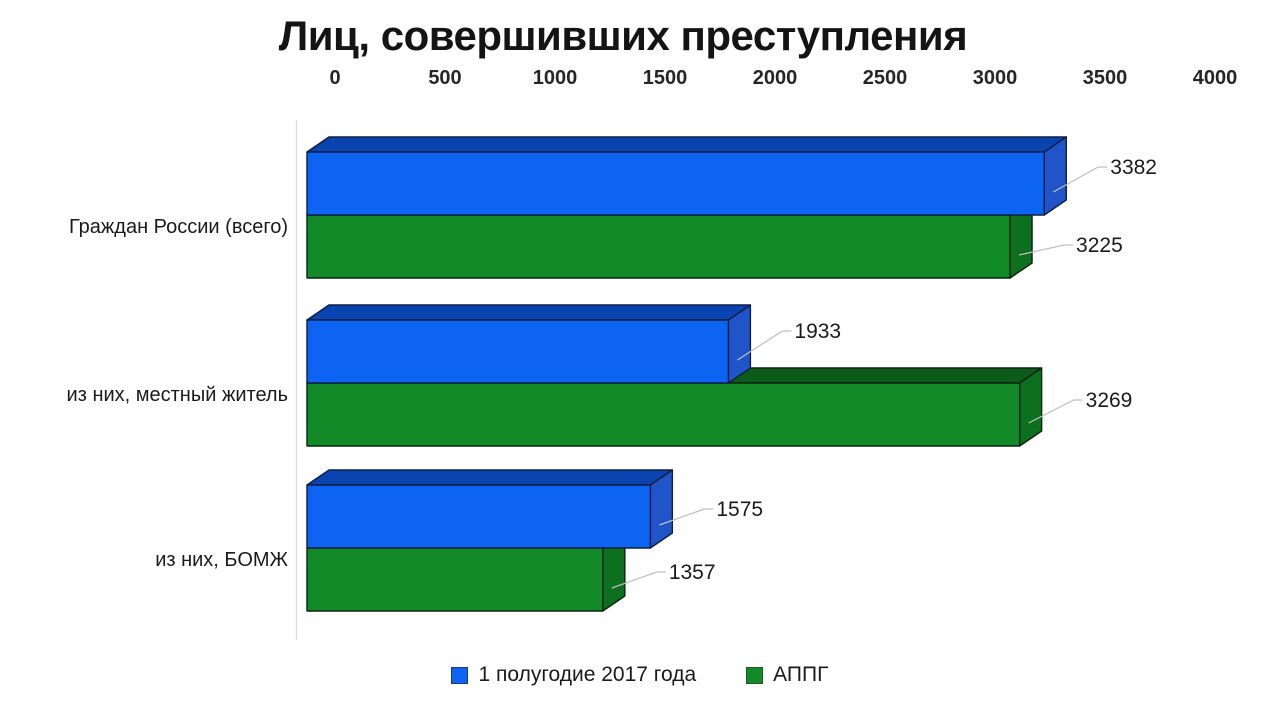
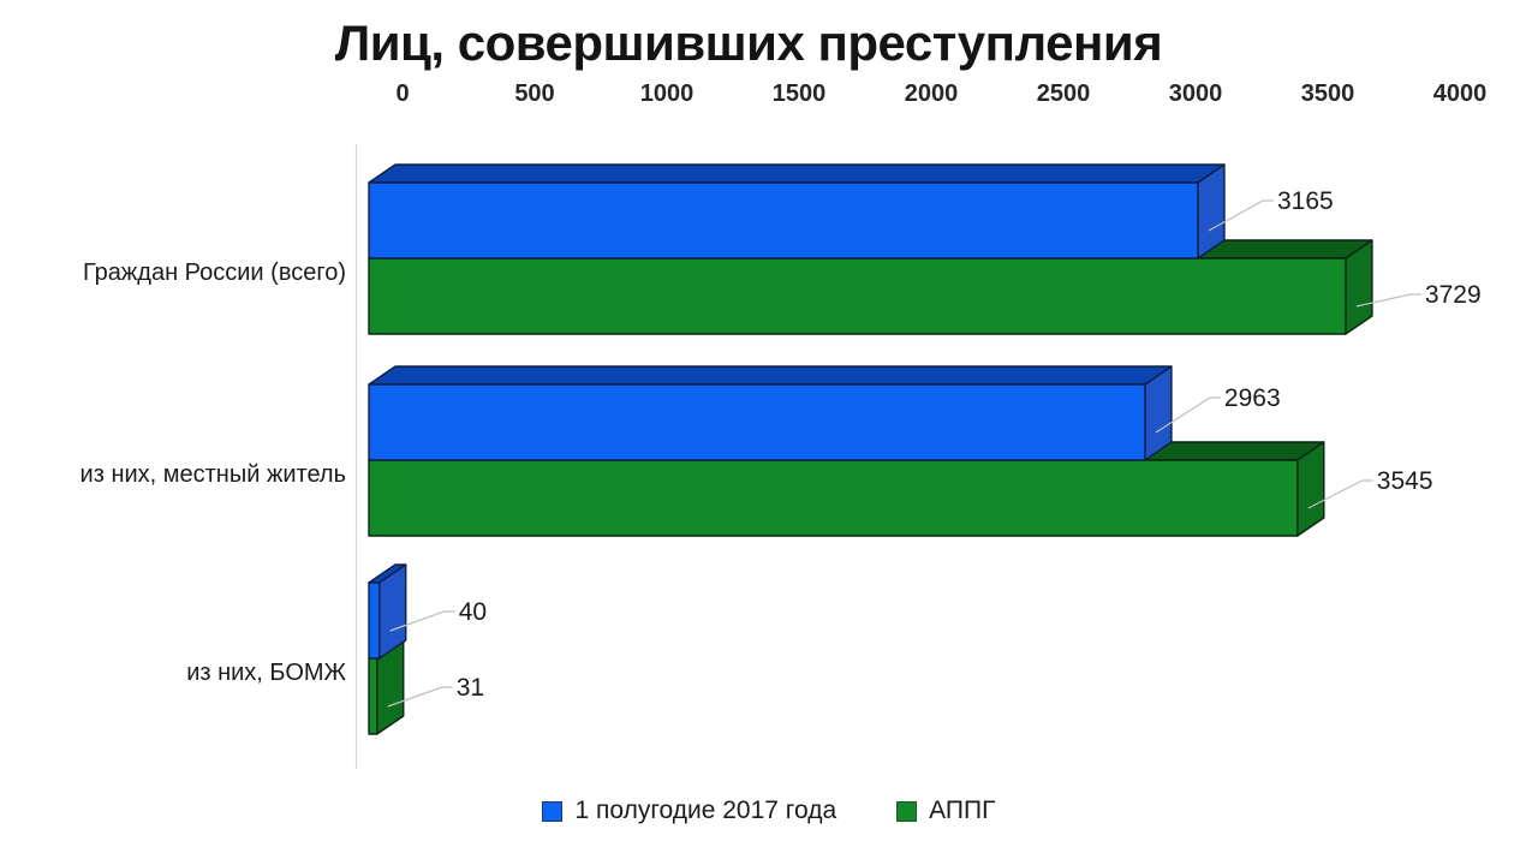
1 полугодие 2017 года/Граждан России (всего): 3382 -> 3165
АППГ/Граждан России (всего): 3225 -> 3729
1 полугодие 2017 года/из них, местный житель: 1933 -> 2963
АППГ/из них, местный житель: 3269 -> 3545
1 полугодие 2017 года/из них, БОМЖ: 1575 -> 40
АППГ/из них, БОМЖ: 1357 -> 31
